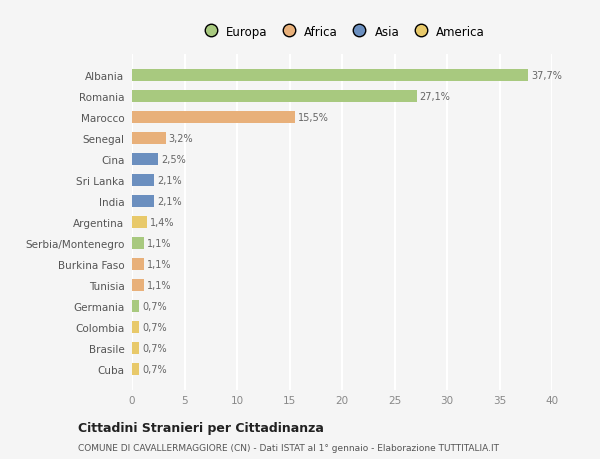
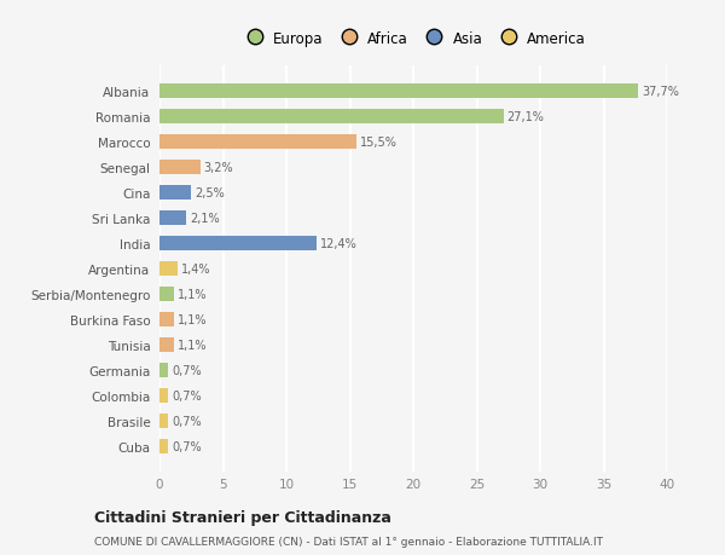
India: 2,1% -> 12,4%
